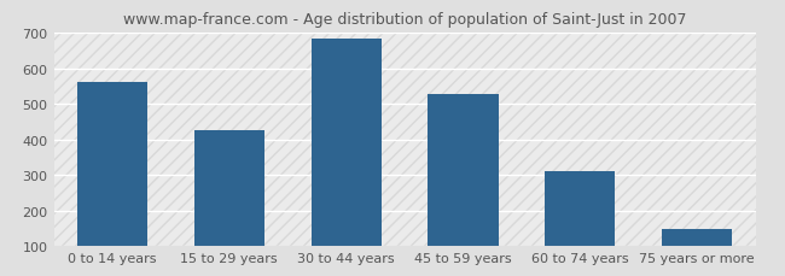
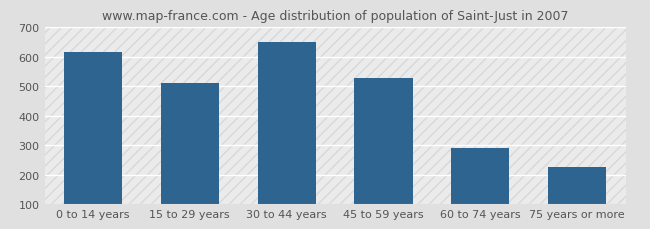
0 to 14 years: 563 -> 615
15 to 29 years: 425 -> 510
30 to 44 years: 683 -> 650
60 to 74 years: 310 -> 290
75 years or more: 146 -> 225
